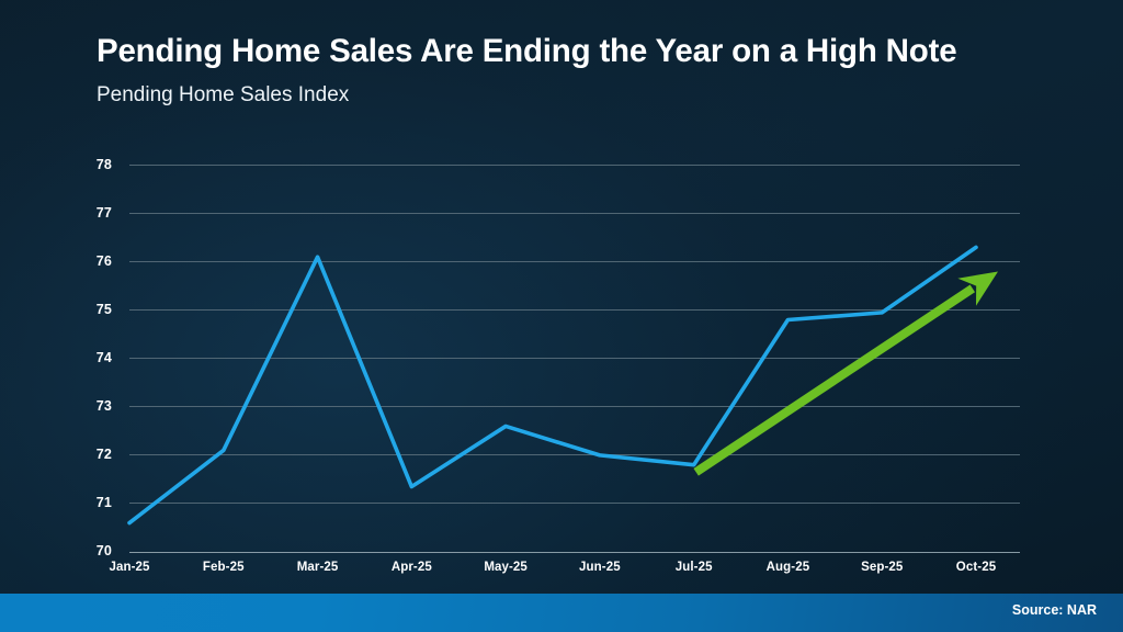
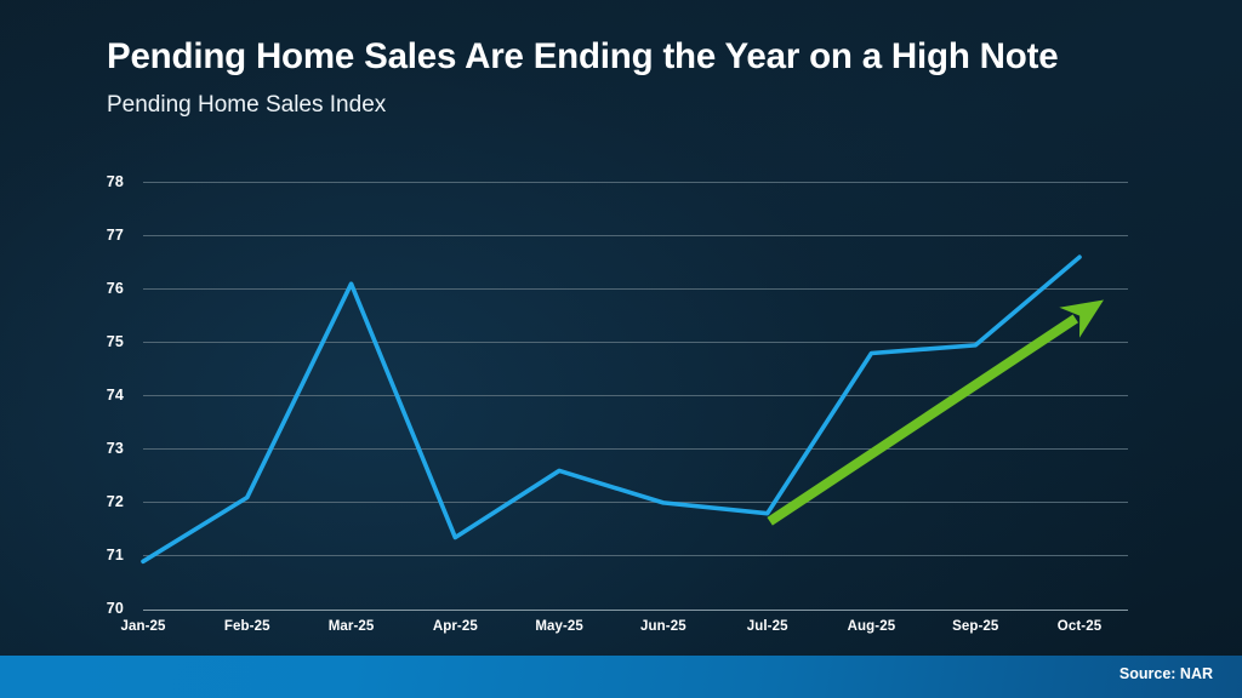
Jan-25: 70.6 -> 70.9
Oct-25: 76.3 -> 76.6
